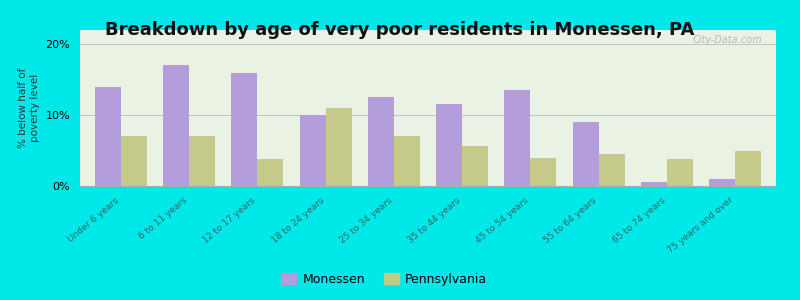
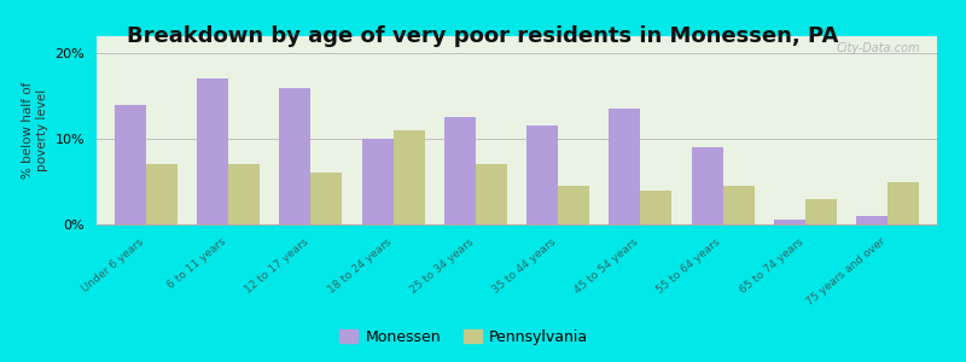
Pennsylvania/12 to 17 years: 3.8% -> 6.0%
Pennsylvania/35 to 44 years: 5.6% -> 4.5%
Pennsylvania/65 to 74 years: 3.8% -> 3.0%
